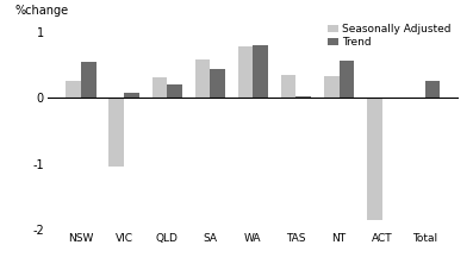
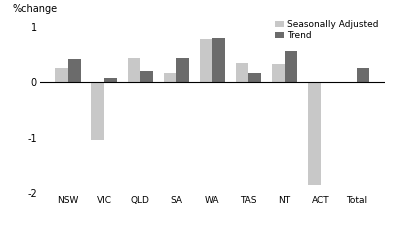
Trend/NSW: 0.56 -> 0.42
Seasonally Adjusted/QLD: 0.32 -> 0.45
Seasonally Adjusted/SA: 0.58 -> 0.18
Trend/TAS: 0.02 -> 0.18
